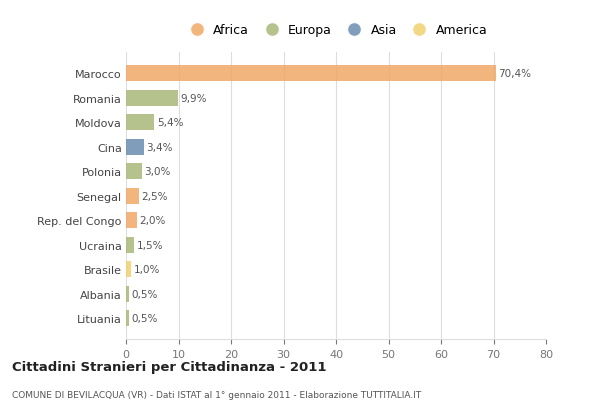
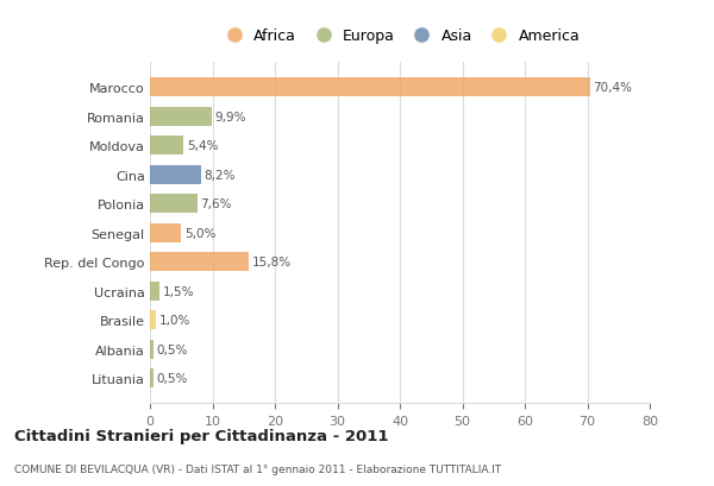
Cina: 3,4% -> 8,2%
Polonia: 3,0% -> 7,6%
Senegal: 2,5% -> 5,0%
Rep. del Congo: 2,0% -> 15,8%
